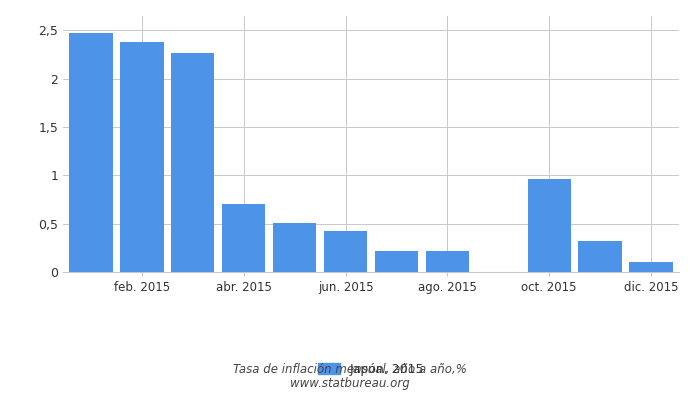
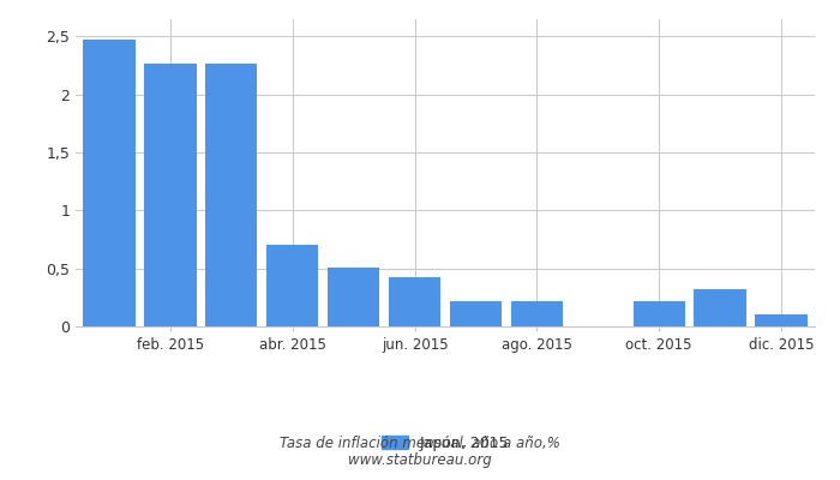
feb. 2015: 2,38 -> 2,27
oct. 2015: 0,96 -> 0,22
